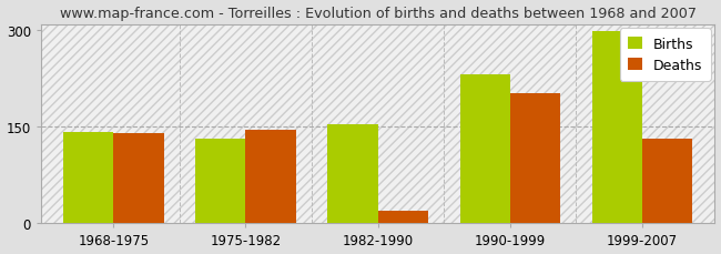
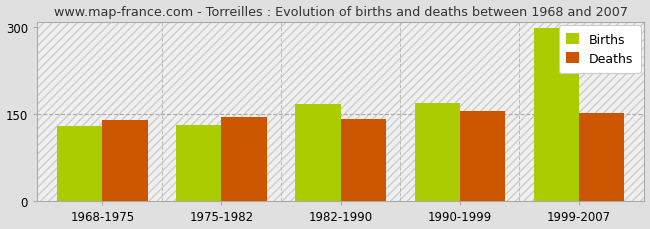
Births/1968-1975: 142 -> 130
Births/1982-1990: 154 -> 168
Deaths/1982-1990: 20 -> 142
Births/1990-1999: 232 -> 169
Deaths/1990-1999: 202 -> 156
Deaths/1999-2007: 132 -> 152
